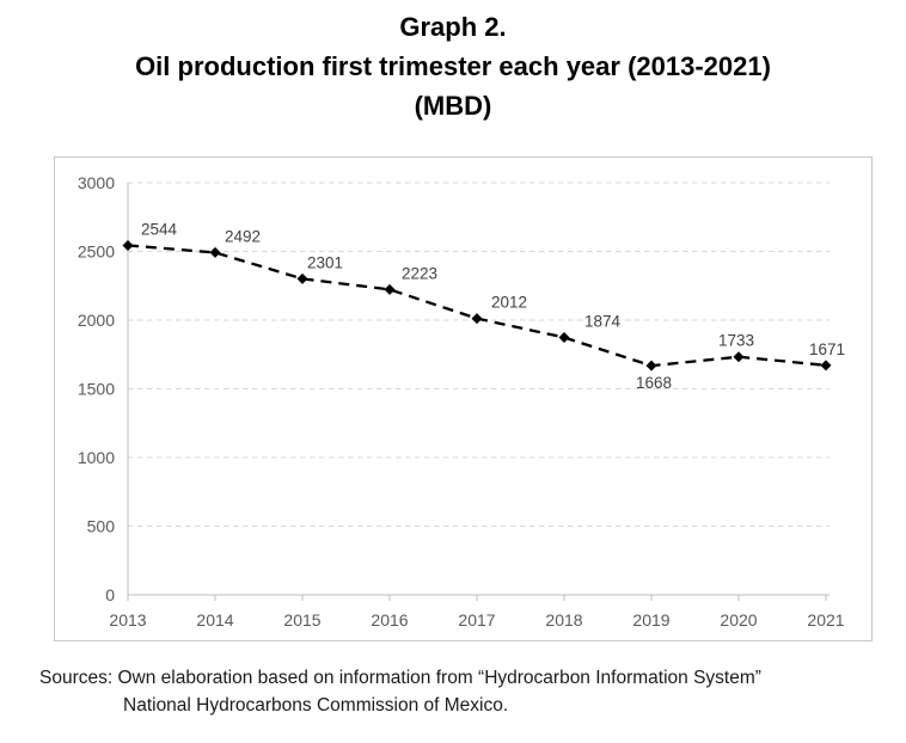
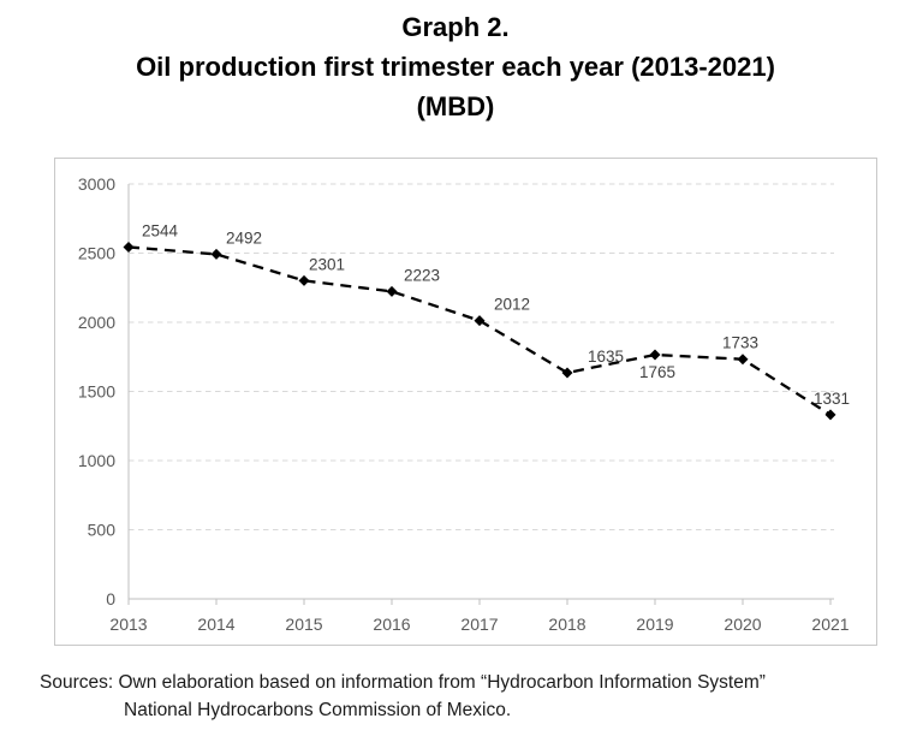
2018: 1874 -> 1635
2019: 1668 -> 1765
2021: 1671 -> 1331
